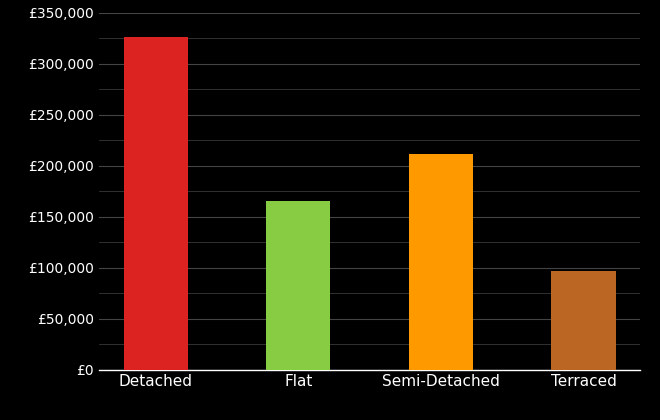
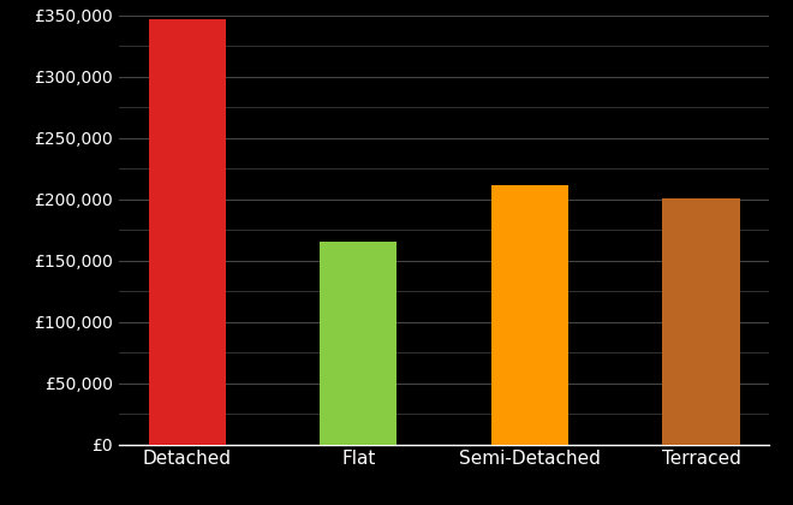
Detached: £326,000 -> £347,000
Terraced: £97,000 -> £201,000
